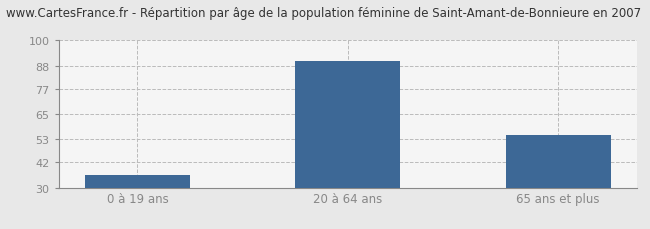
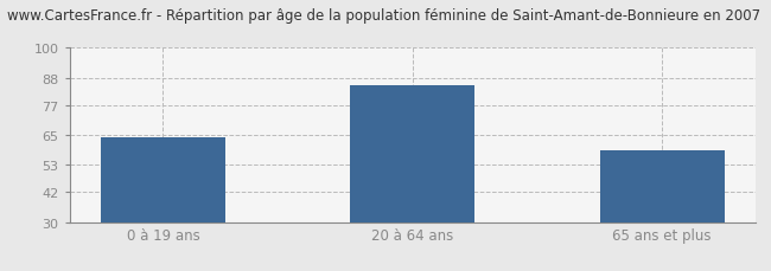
0 à 19 ans: 36 -> 64
20 à 64 ans: 90 -> 85
65 ans et plus: 55 -> 59
